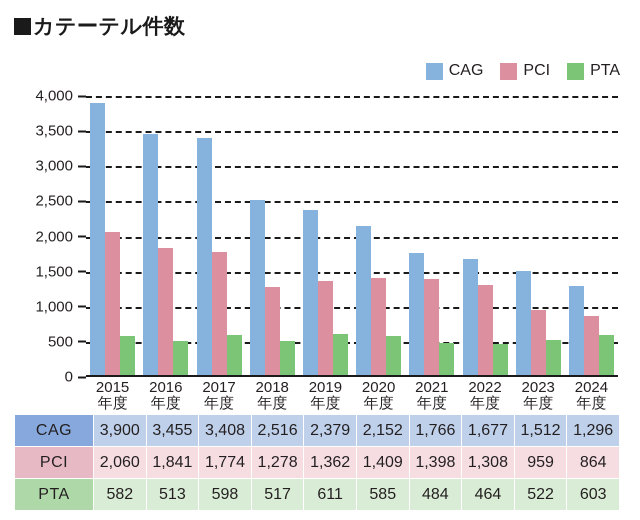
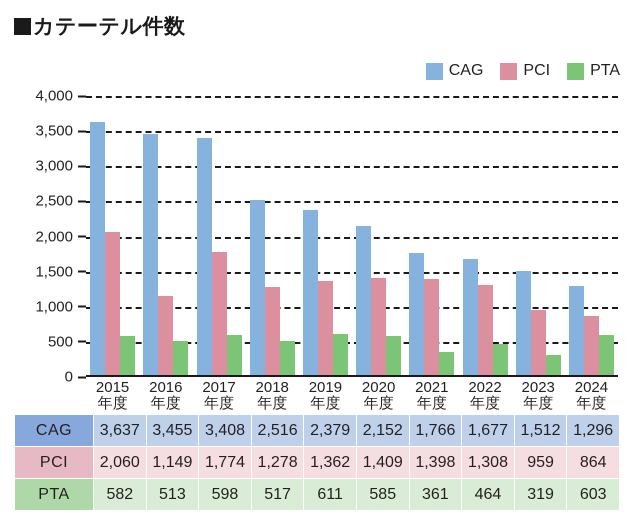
CAG/2015年度: 3,900 -> 3,637
PCI/2016年度: 1,841 -> 1,149
PTA/2021年度: 484 -> 361
PTA/2023年度: 522 -> 319
